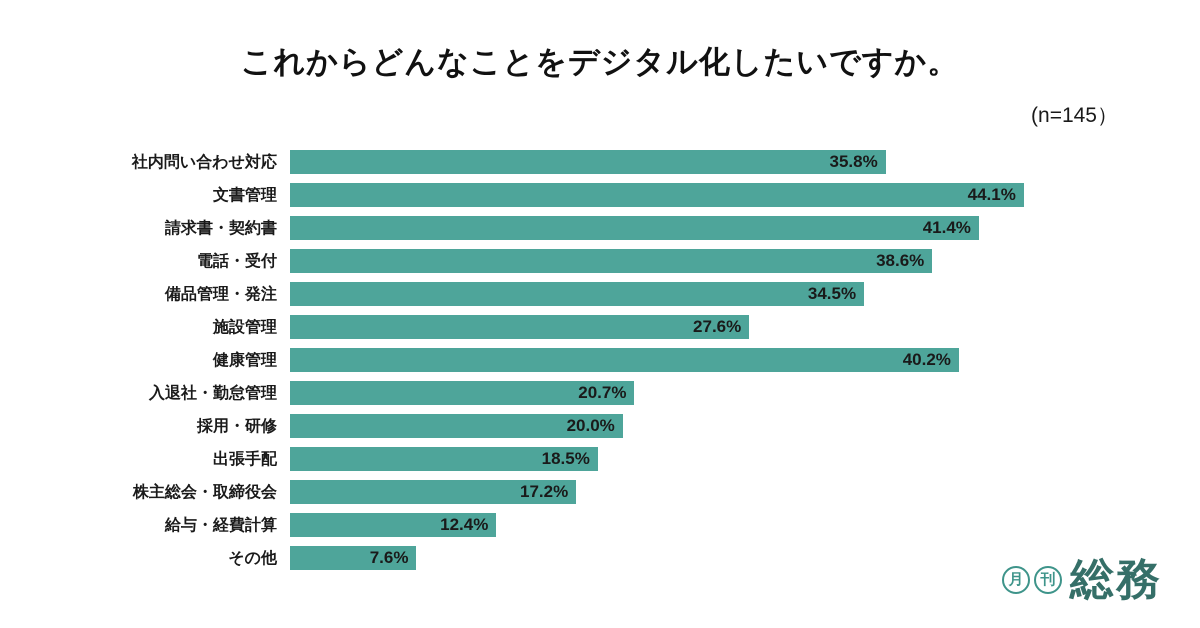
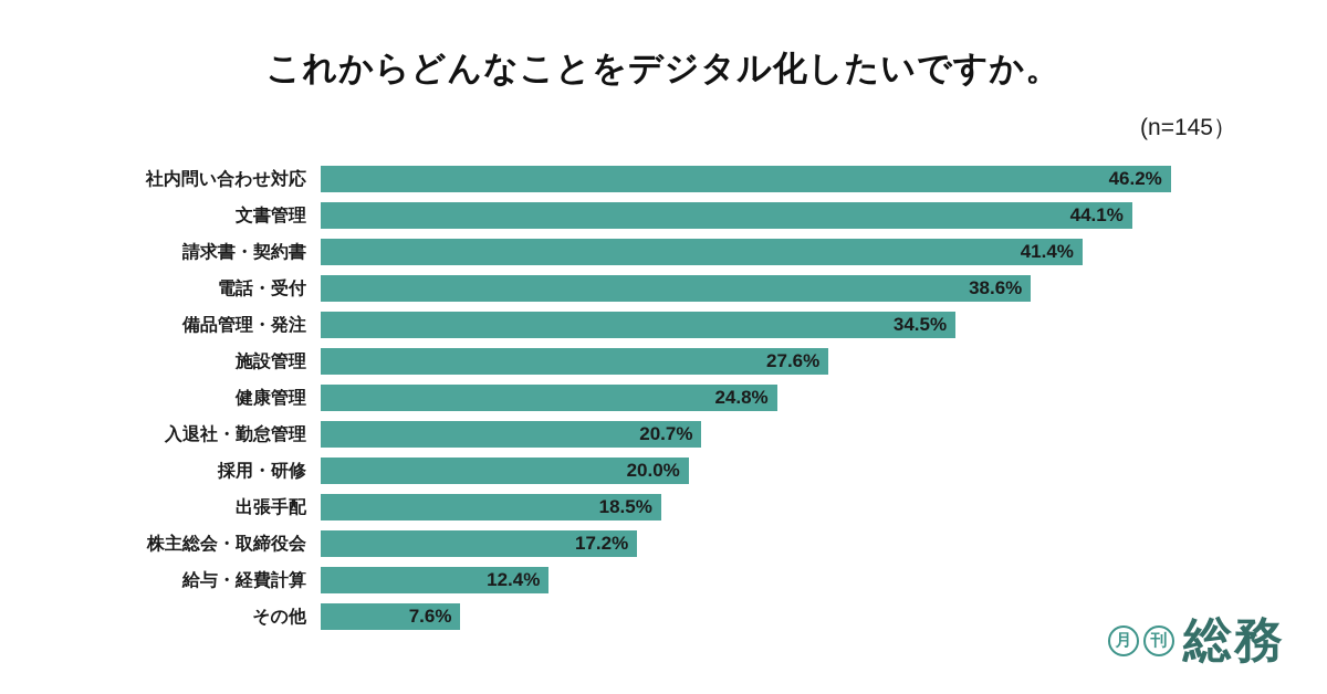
社内問い合わせ対応: 35.8% -> 46.2%
健康管理: 40.2% -> 24.8%
